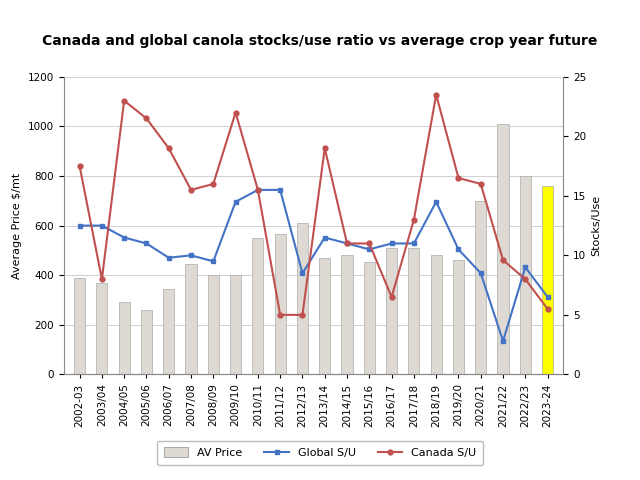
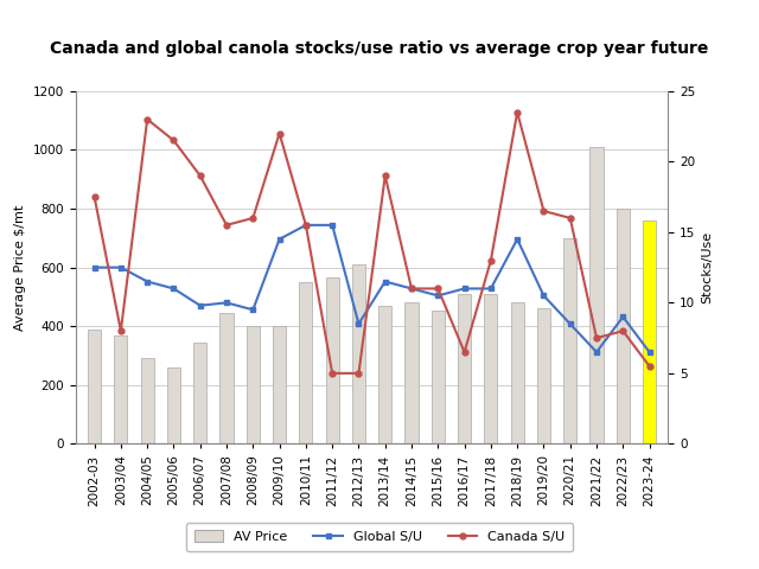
Global S/U/2021/22: 2.8 -> 6.5
Canada S/U/2021/22: 9.6 -> 7.5
